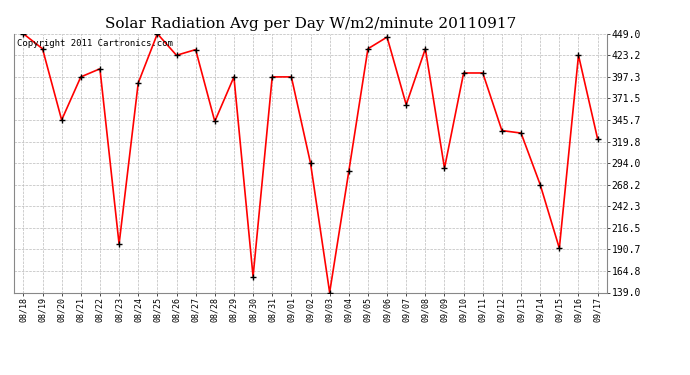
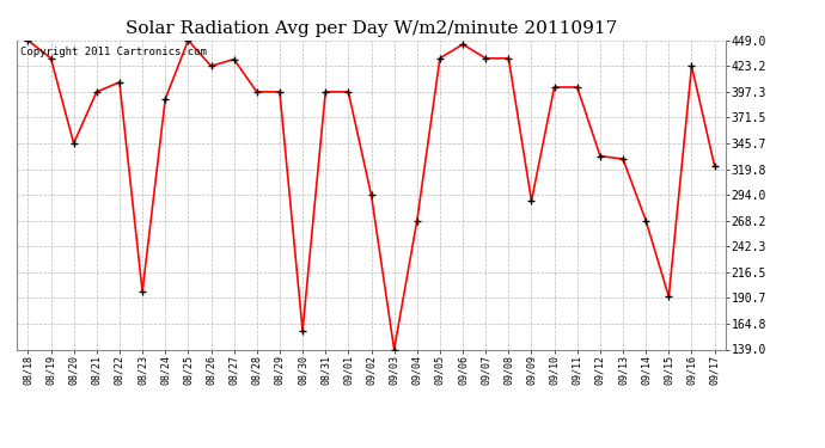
08/28: 344 -> 397
09/04: 284 -> 268
09/07: 364 -> 431
